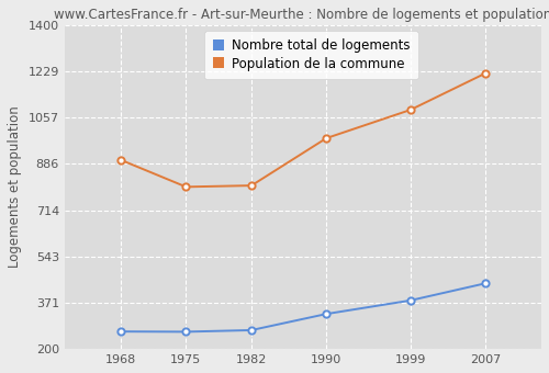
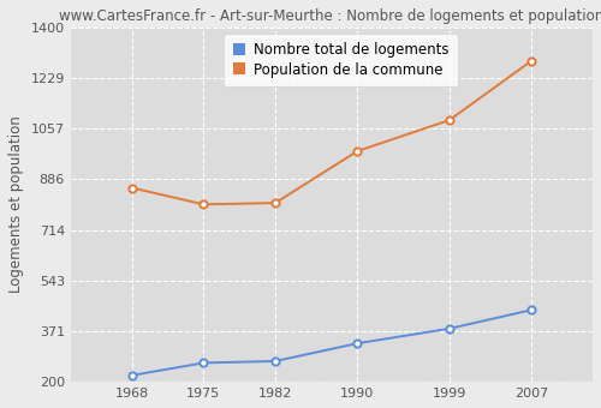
Nombre total de logements/1968: 265 -> 222
Population de la commune/1968: 900 -> 856
Population de la commune/2007: 1220 -> 1285
